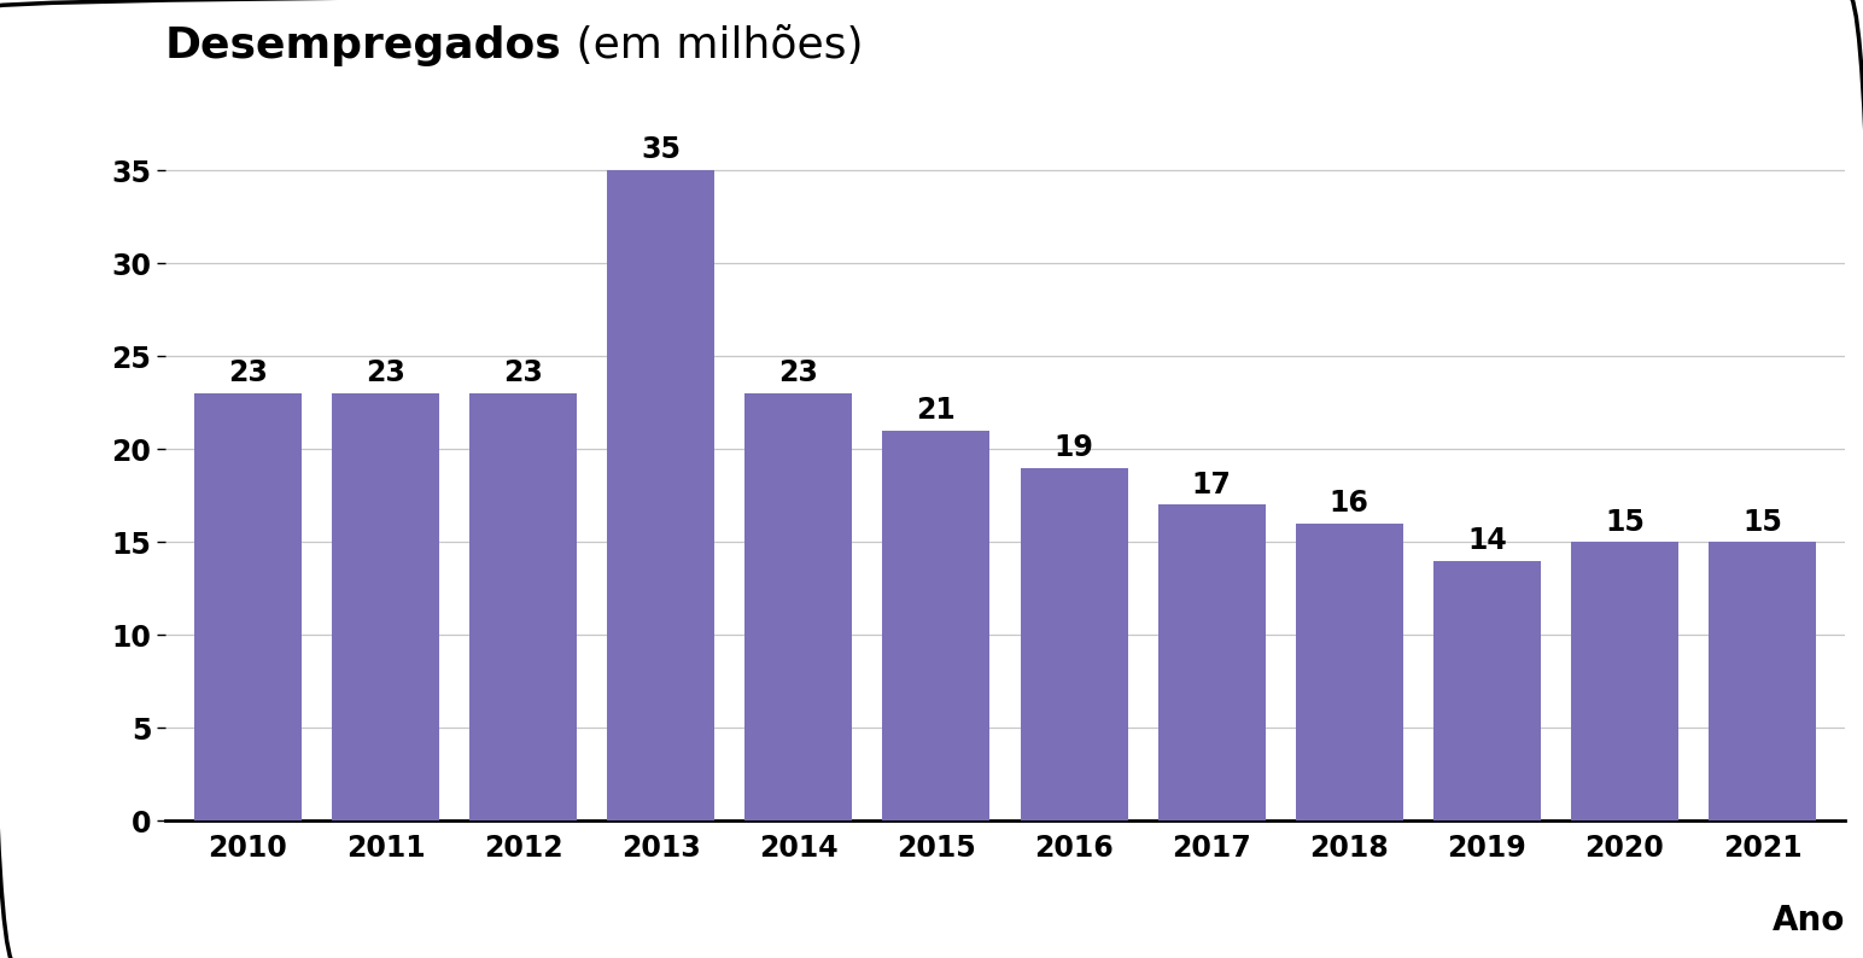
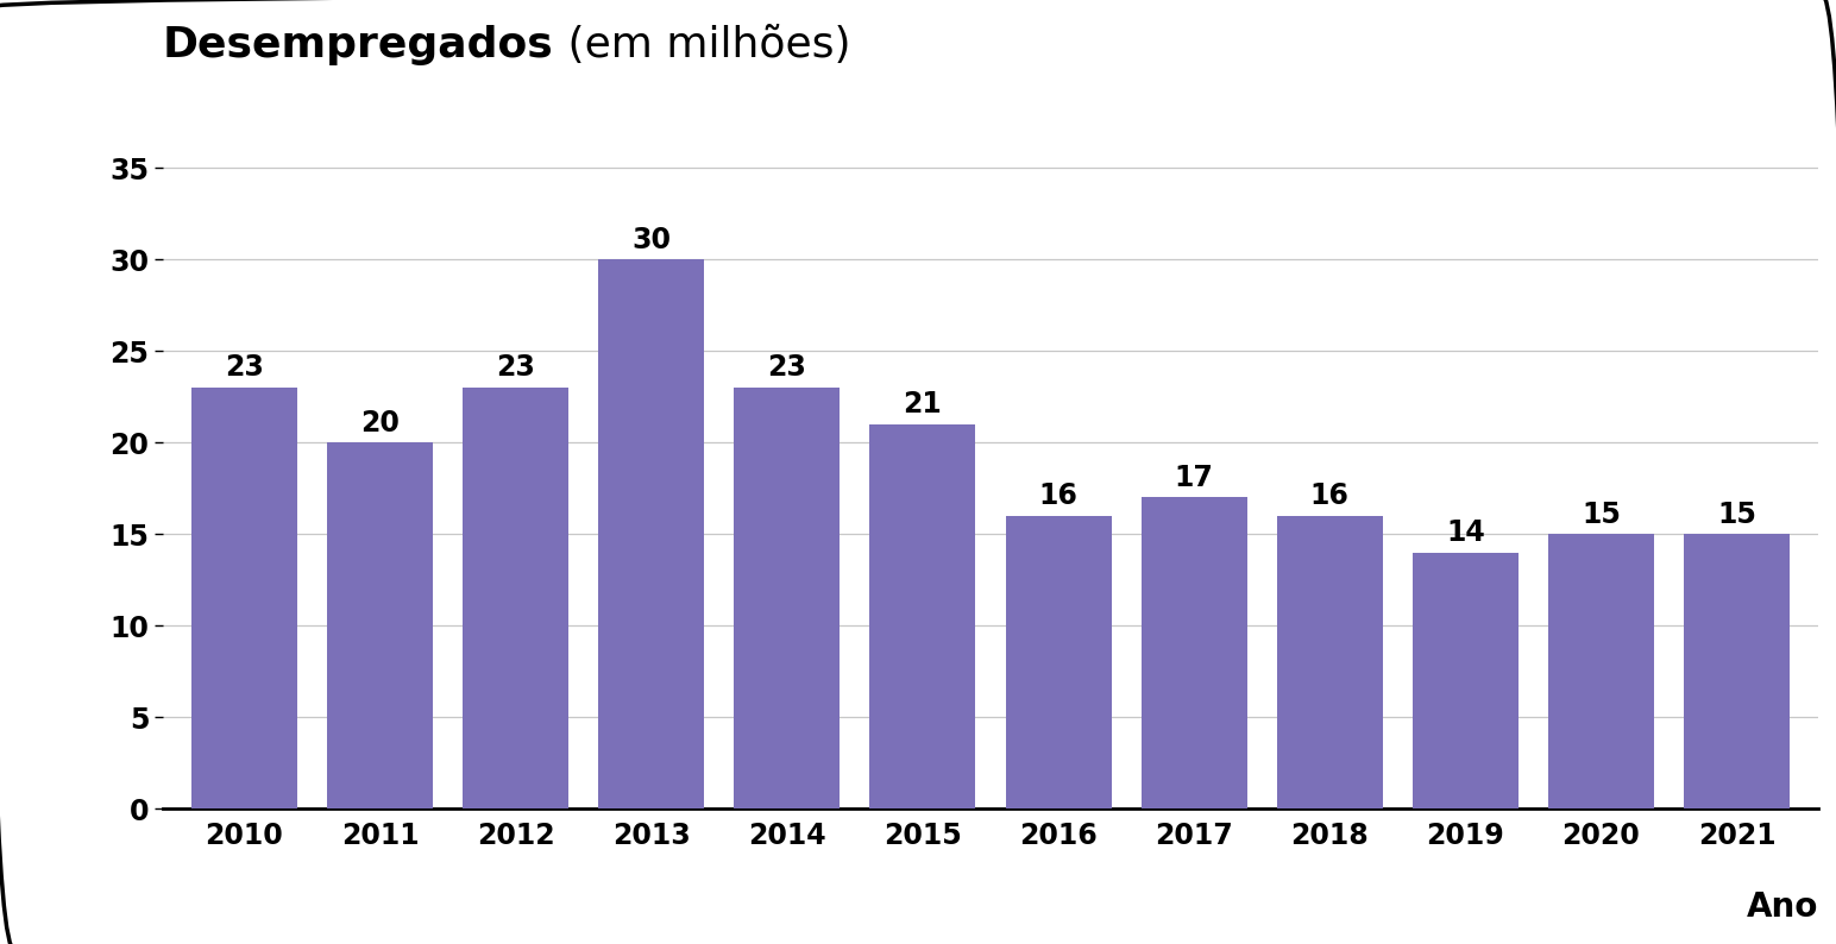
2011: 23 -> 20
2013: 35 -> 30
2016: 19 -> 16
